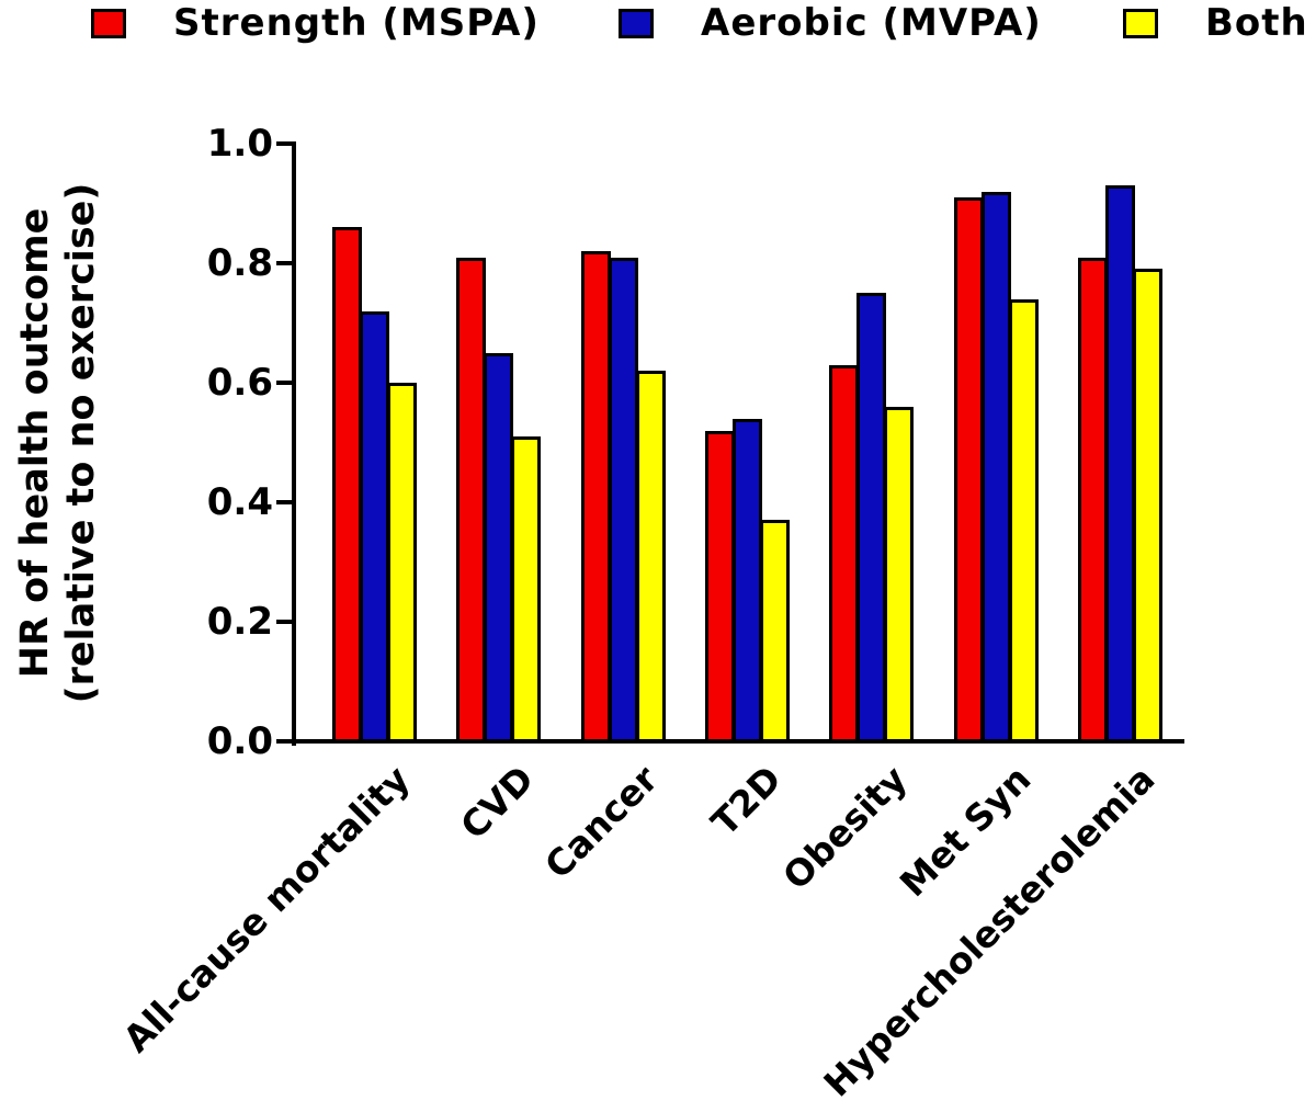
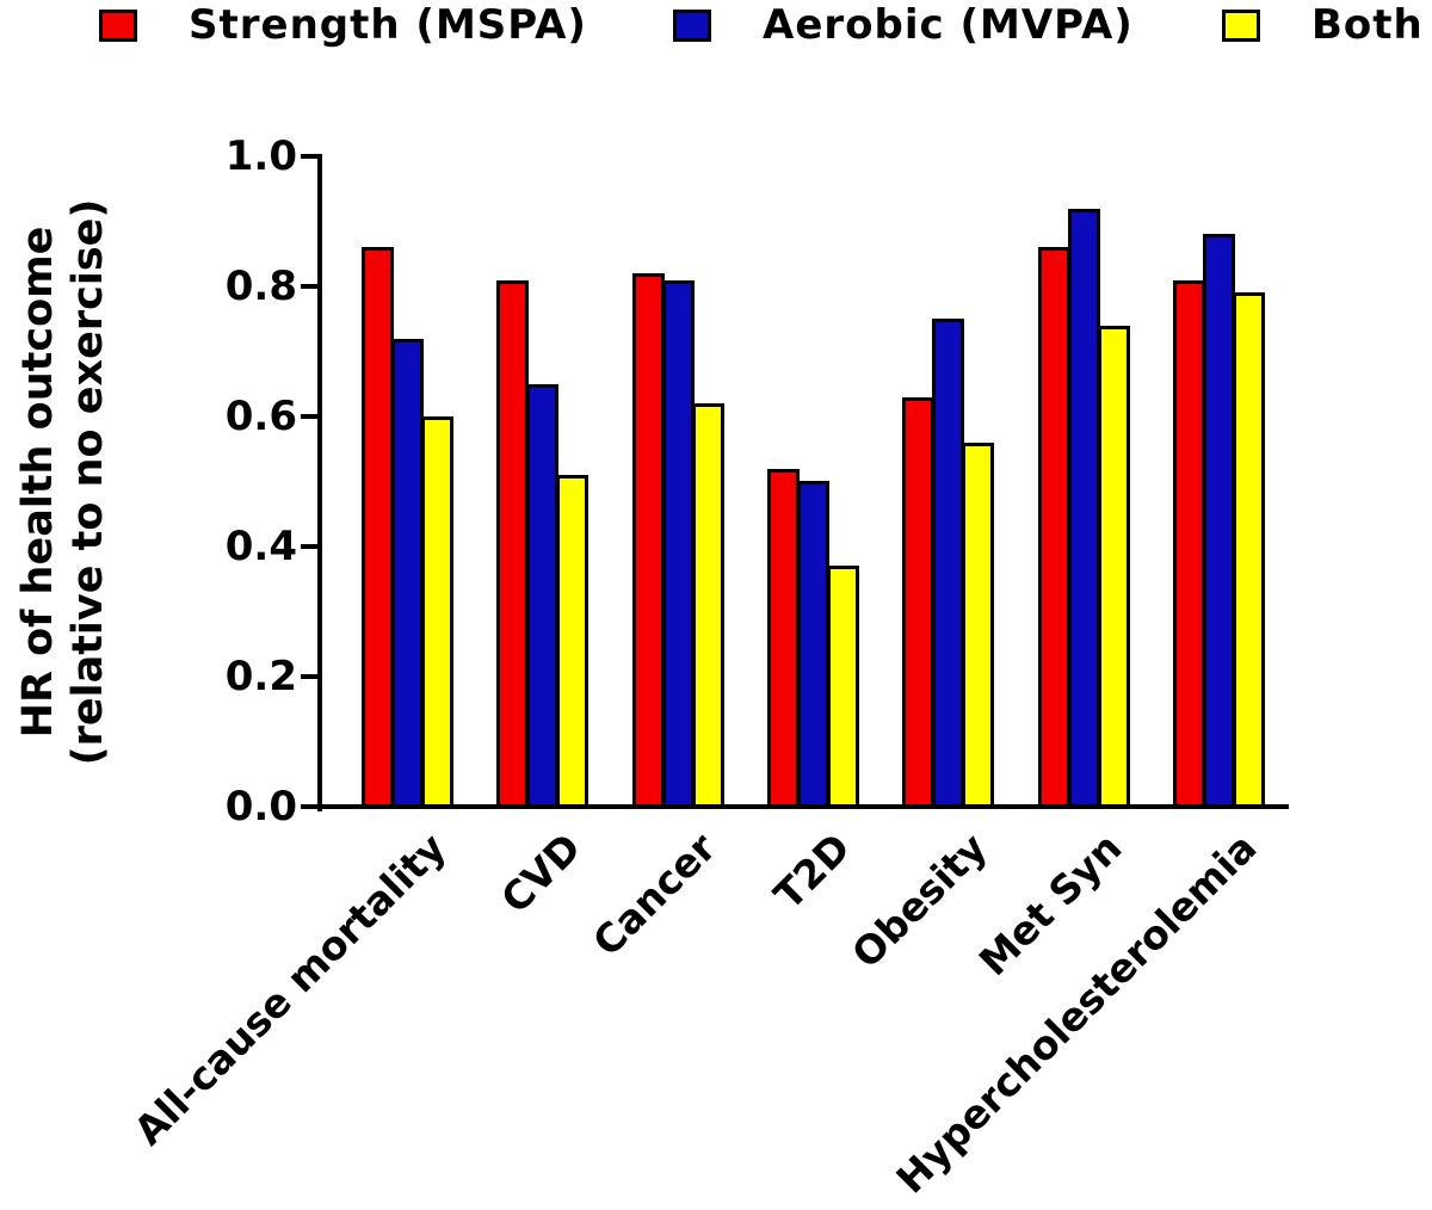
Aerobic (MVPA)/T2D: 0.54 -> 0.50
Strength (MSPA)/Met Syn: 0.91 -> 0.86
Aerobic (MVPA)/Hypercholesterolemia: 0.93 -> 0.88
